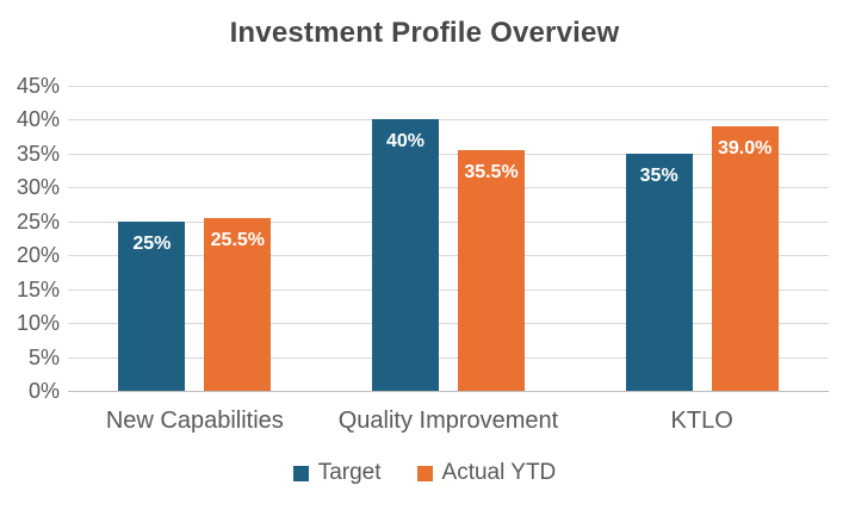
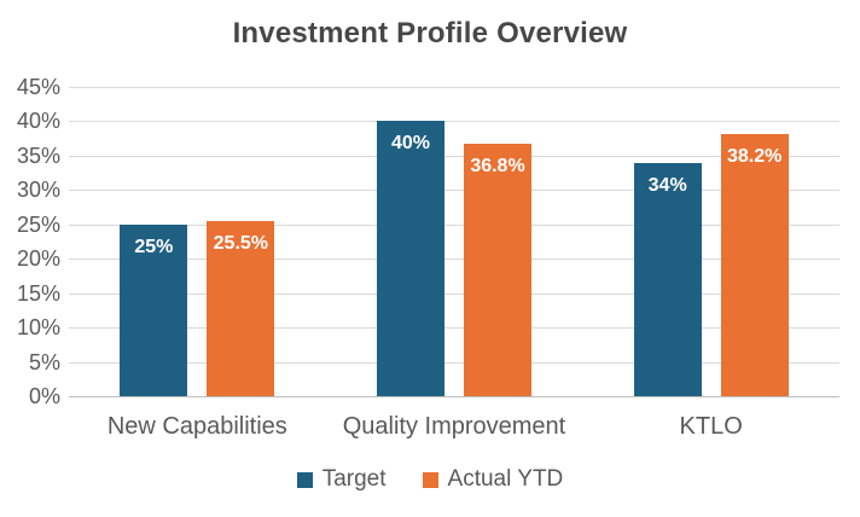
Actual YTD/Quality Improvement: 35.5% -> 36.8%
Target/KTLO: 35% -> 34%
Actual YTD/KTLO: 39.0% -> 38.2%
